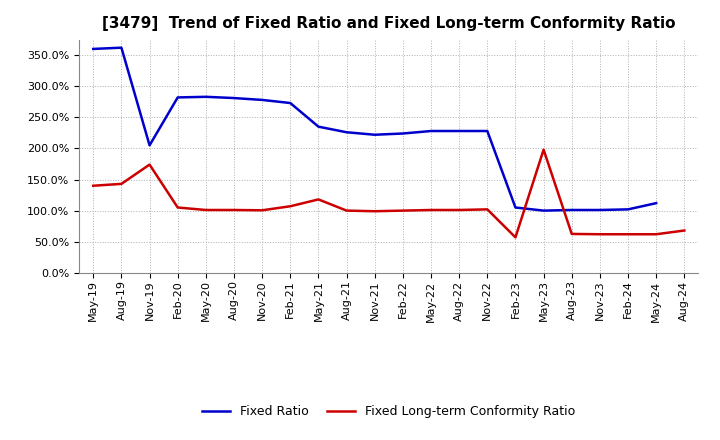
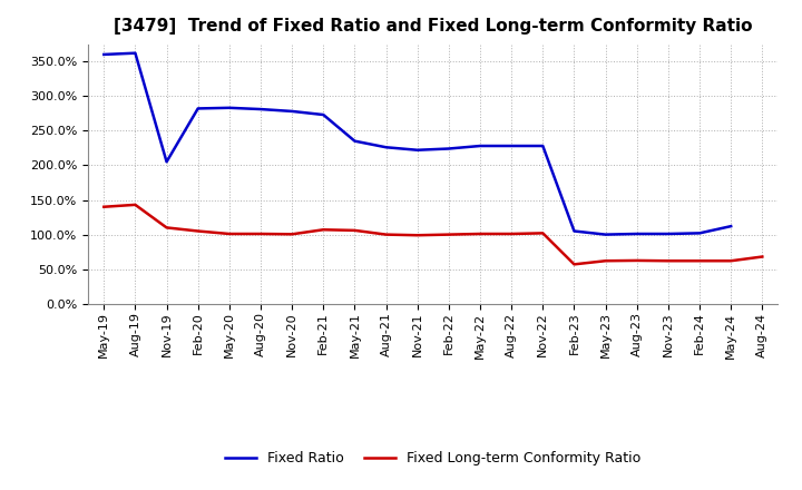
Fixed Long-term Conformity Ratio/Nov-19: 174% -> 110%
Fixed Long-term Conformity Ratio/May-21: 118% -> 106%
Fixed Long-term Conformity Ratio/May-23: 198% -> 62%
